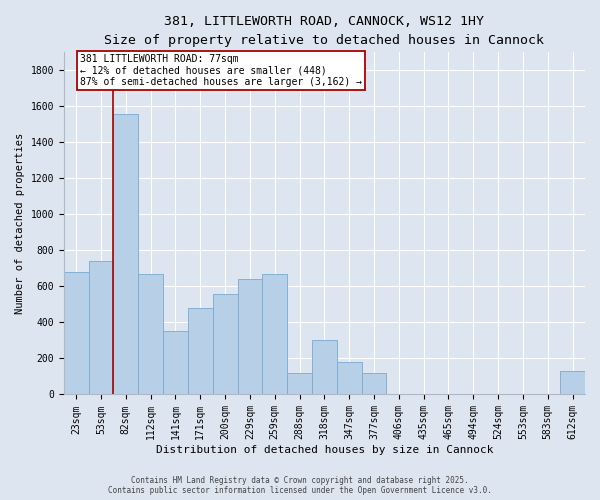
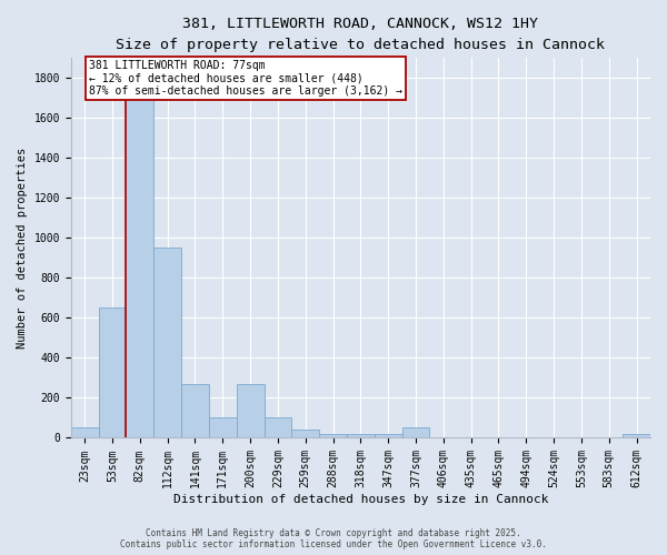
23sqm: 680 -> 50
53sqm: 740 -> 650
82sqm: 1560 -> 1700
112sqm: 670 -> 950
141sqm: 350 -> 270
171sqm: 480 -> 100
200sqm: 560 -> 270
229sqm: 640 -> 100
259sqm: 670 -> 40
288sqm: 120 -> 20
318sqm: 300 -> 20
347sqm: 180 -> 20
377sqm: 120 -> 50
612sqm: 130 -> 20
